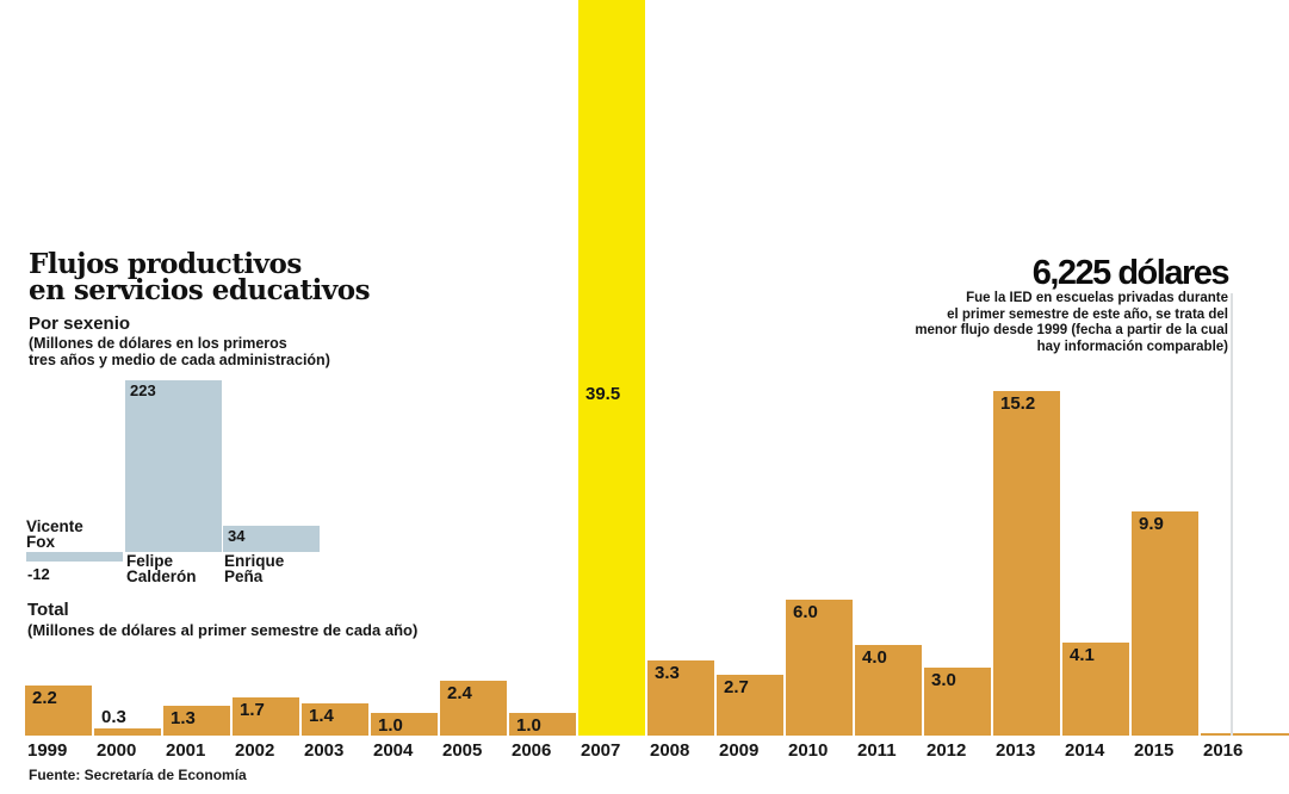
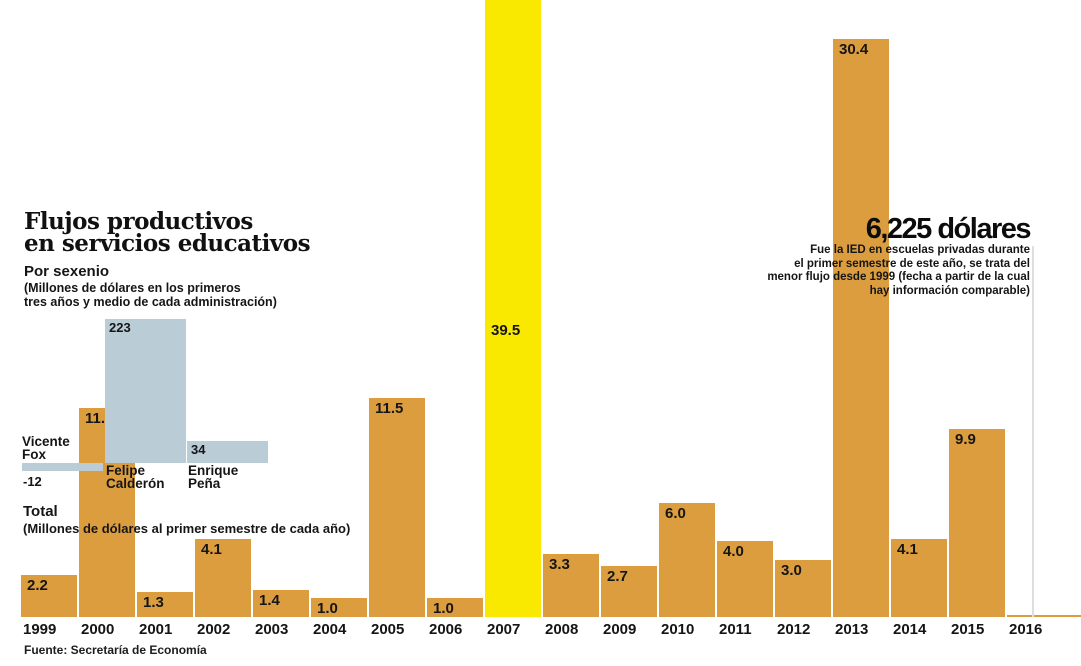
Total/2000: 0.3 -> 11.0
Total/2002: 1.7 -> 4.1
Total/2005: 2.4 -> 11.5
Total/2013: 15.2 -> 30.4
